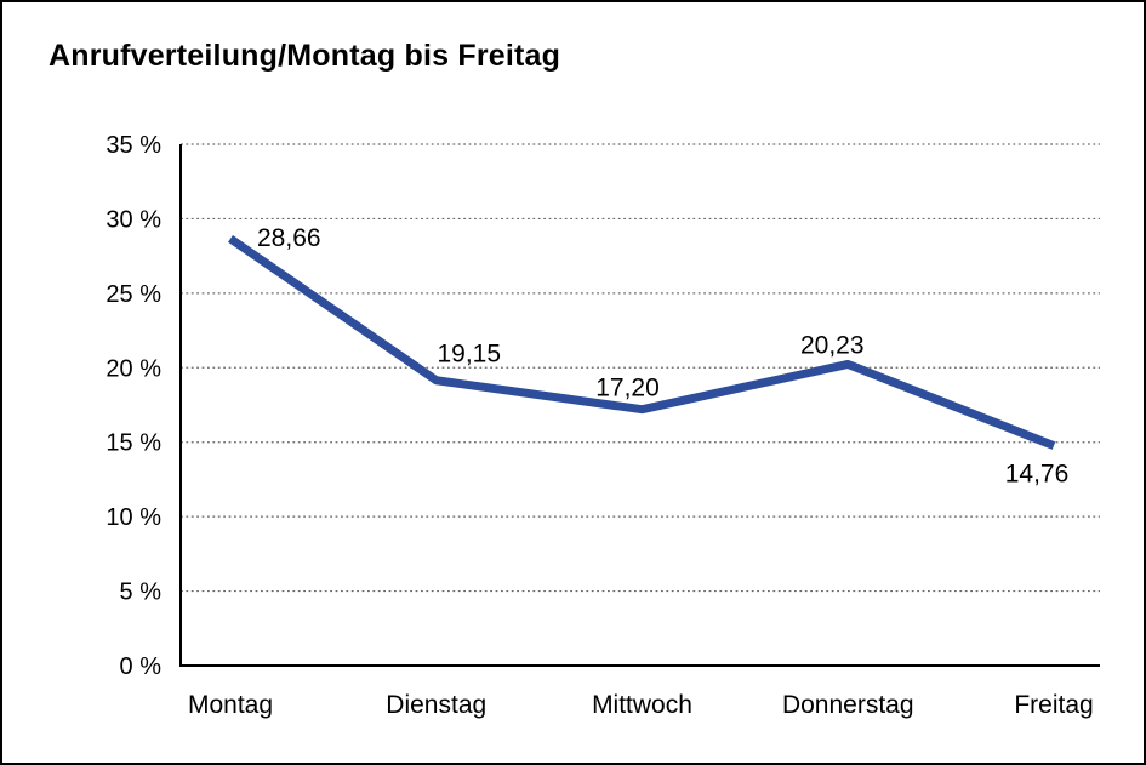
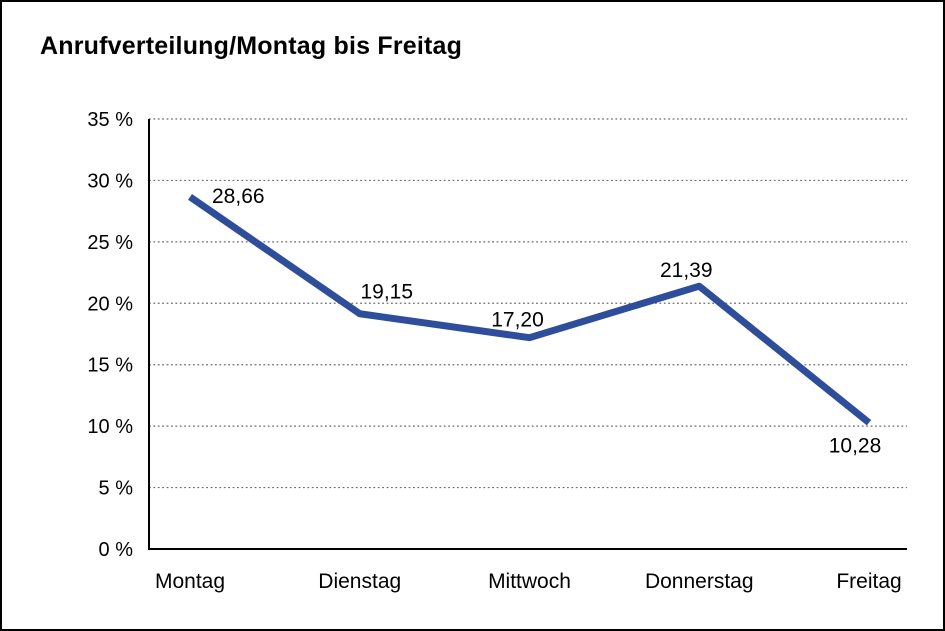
Donnerstag: 20,23 -> 21,39
Freitag: 14,76 -> 10,28
